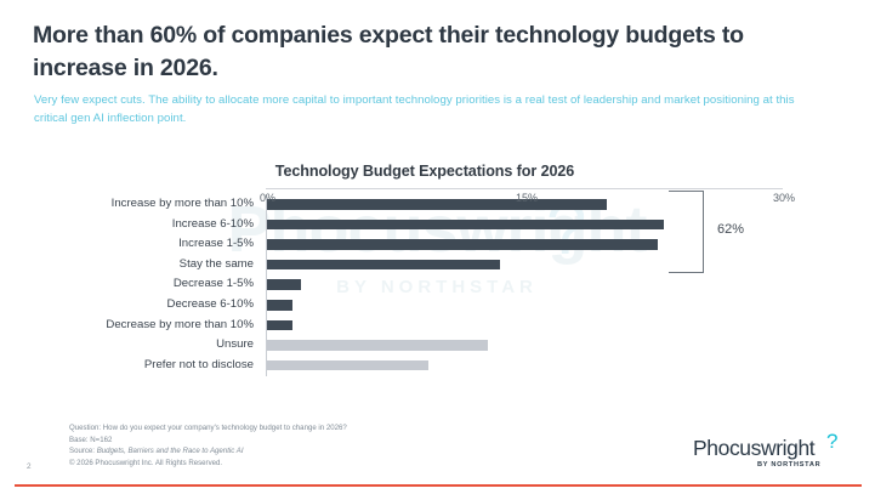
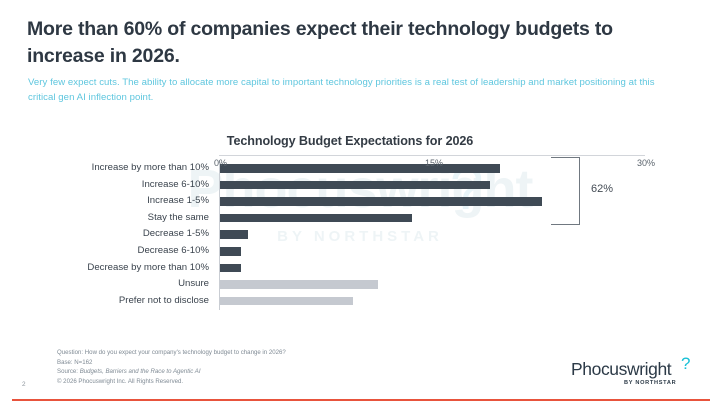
Increase 6-10%: 23.0% -> 19.0%
Unsure: 12.8% -> 11.1%
